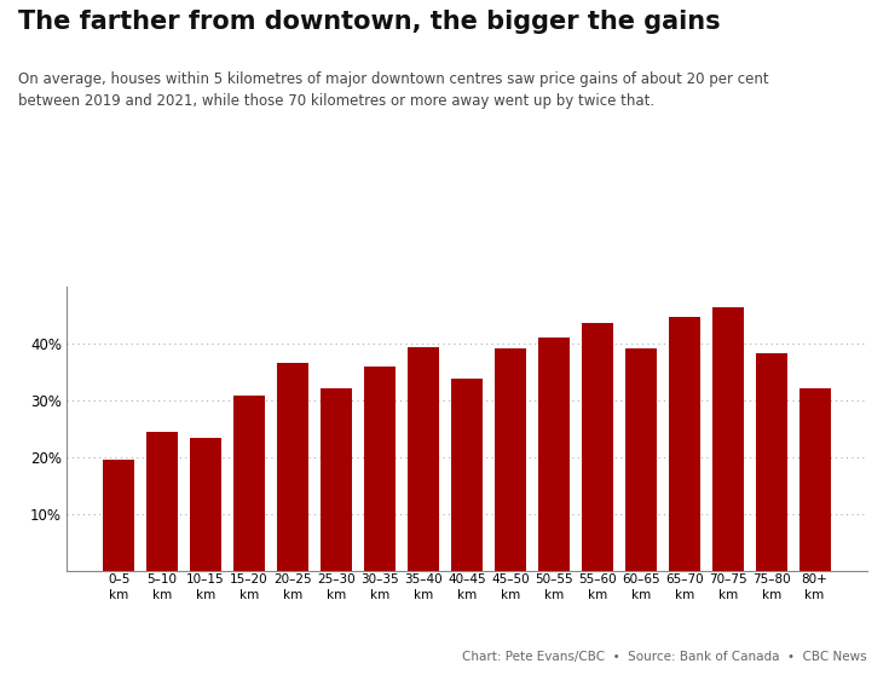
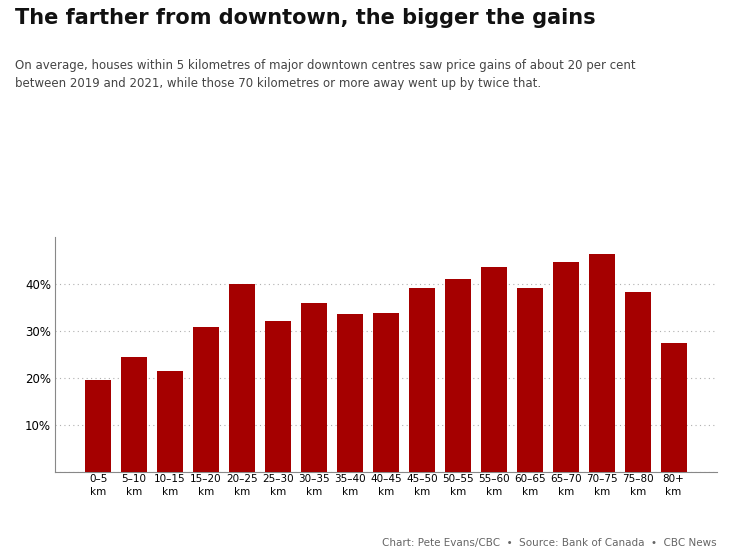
10–15 km: 23.3% -> 21.5%
20–25 km: 36.6% -> 40.0%
35–40 km: 39.3% -> 33.5%
80+ km: 32.2% -> 27.5%
